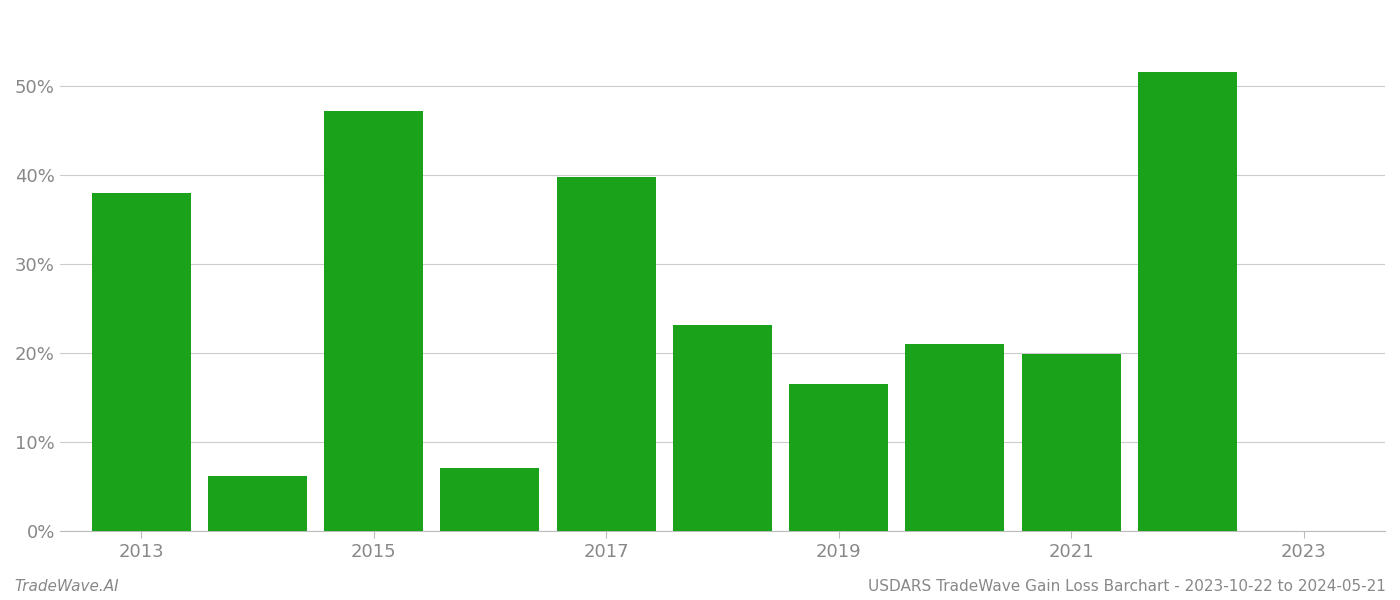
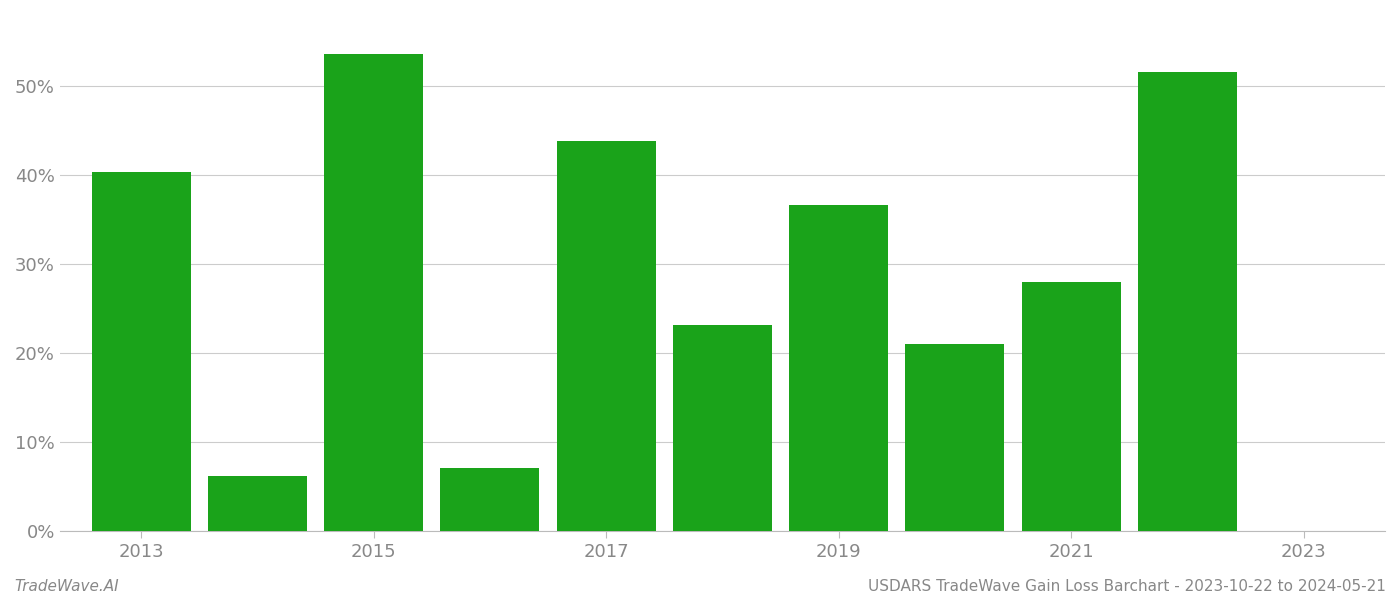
2013: 38.0% -> 40.4%
2015: 47.2% -> 53.6%
2017: 39.8% -> 43.8%
2019: 16.5% -> 36.6%
2021: 19.9% -> 28.0%
